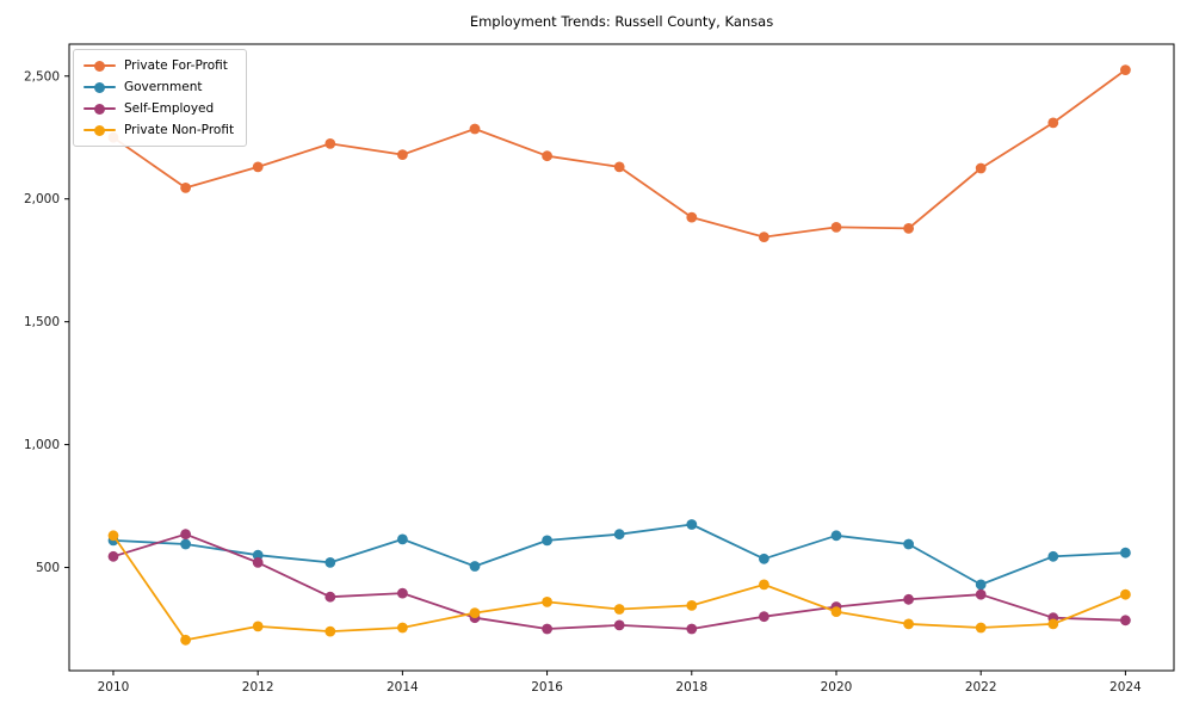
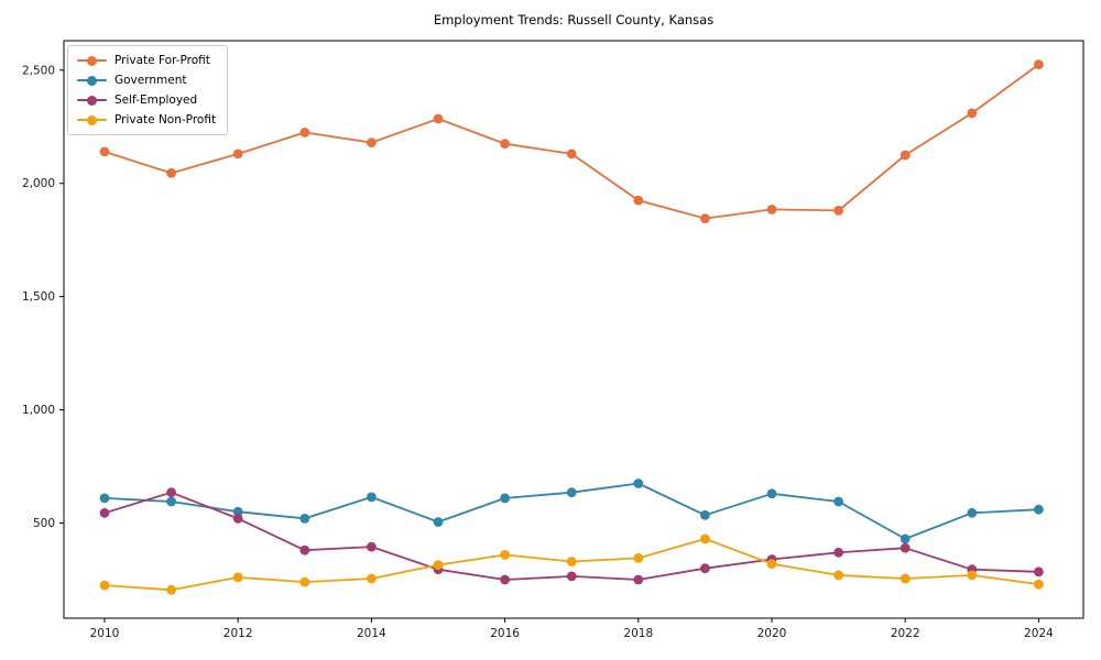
Private For-Profit/2010: 2250 -> 2140
Private Non-Profit/2010: 630 -> 220
Private Non-Profit/2024: 390 -> 230
